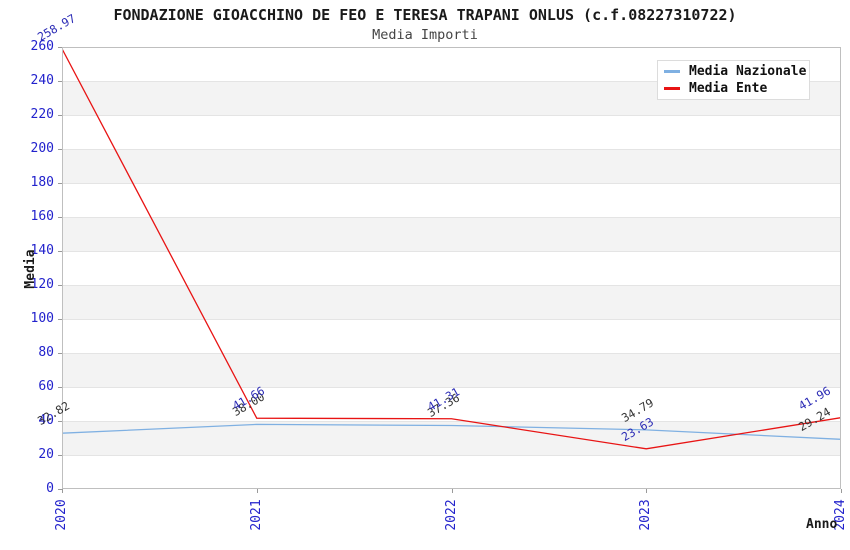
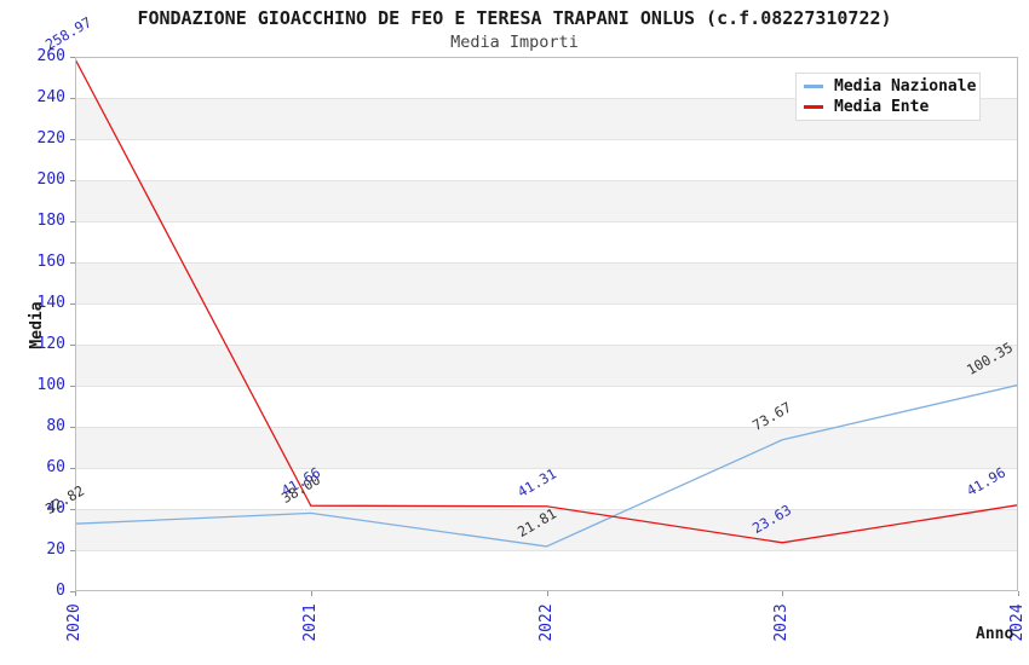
Media Nazionale/2022: 37.36 -> 21.81
Media Nazionale/2023: 34.79 -> 73.67
Media Nazionale/2024: 29.24 -> 100.35
